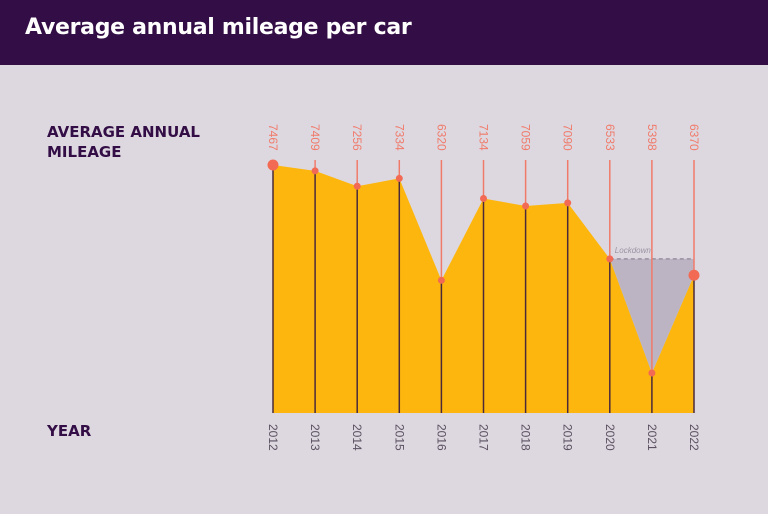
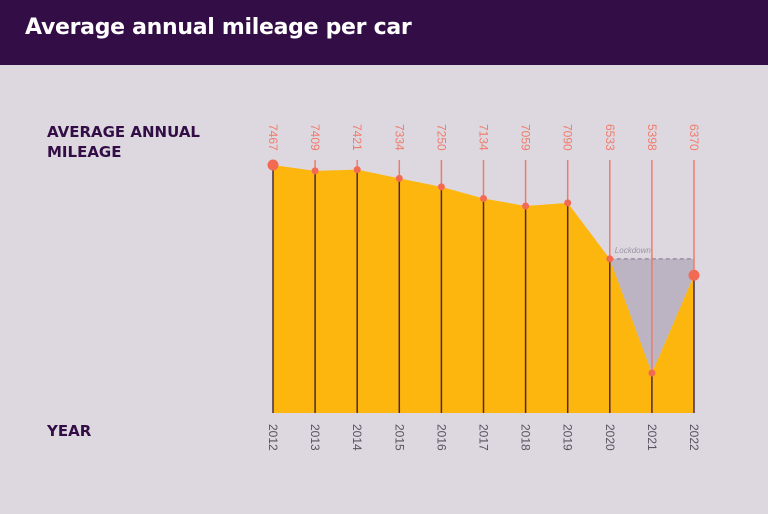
2014: 7256 -> 7421
2016: 6320 -> 7250
